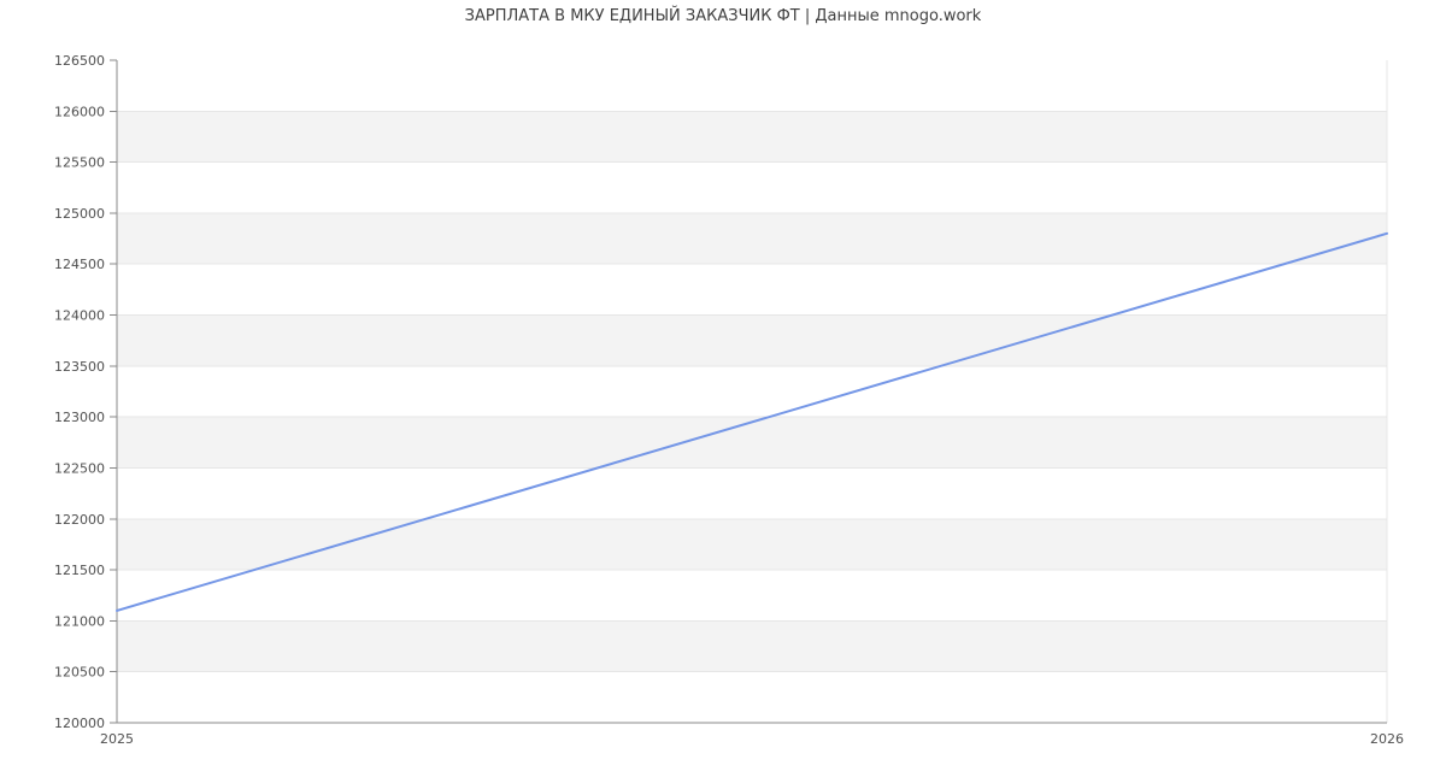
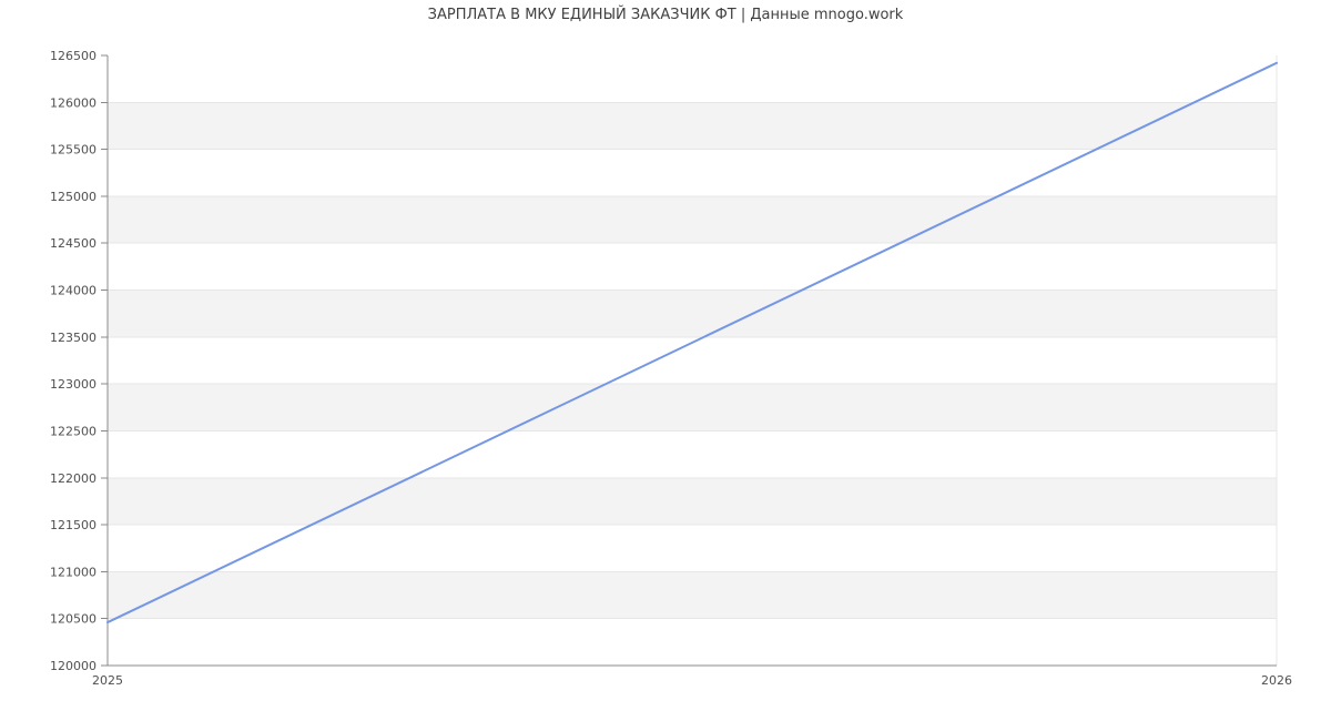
2025: 121100 -> 120500
2026: 124800 -> 126400
